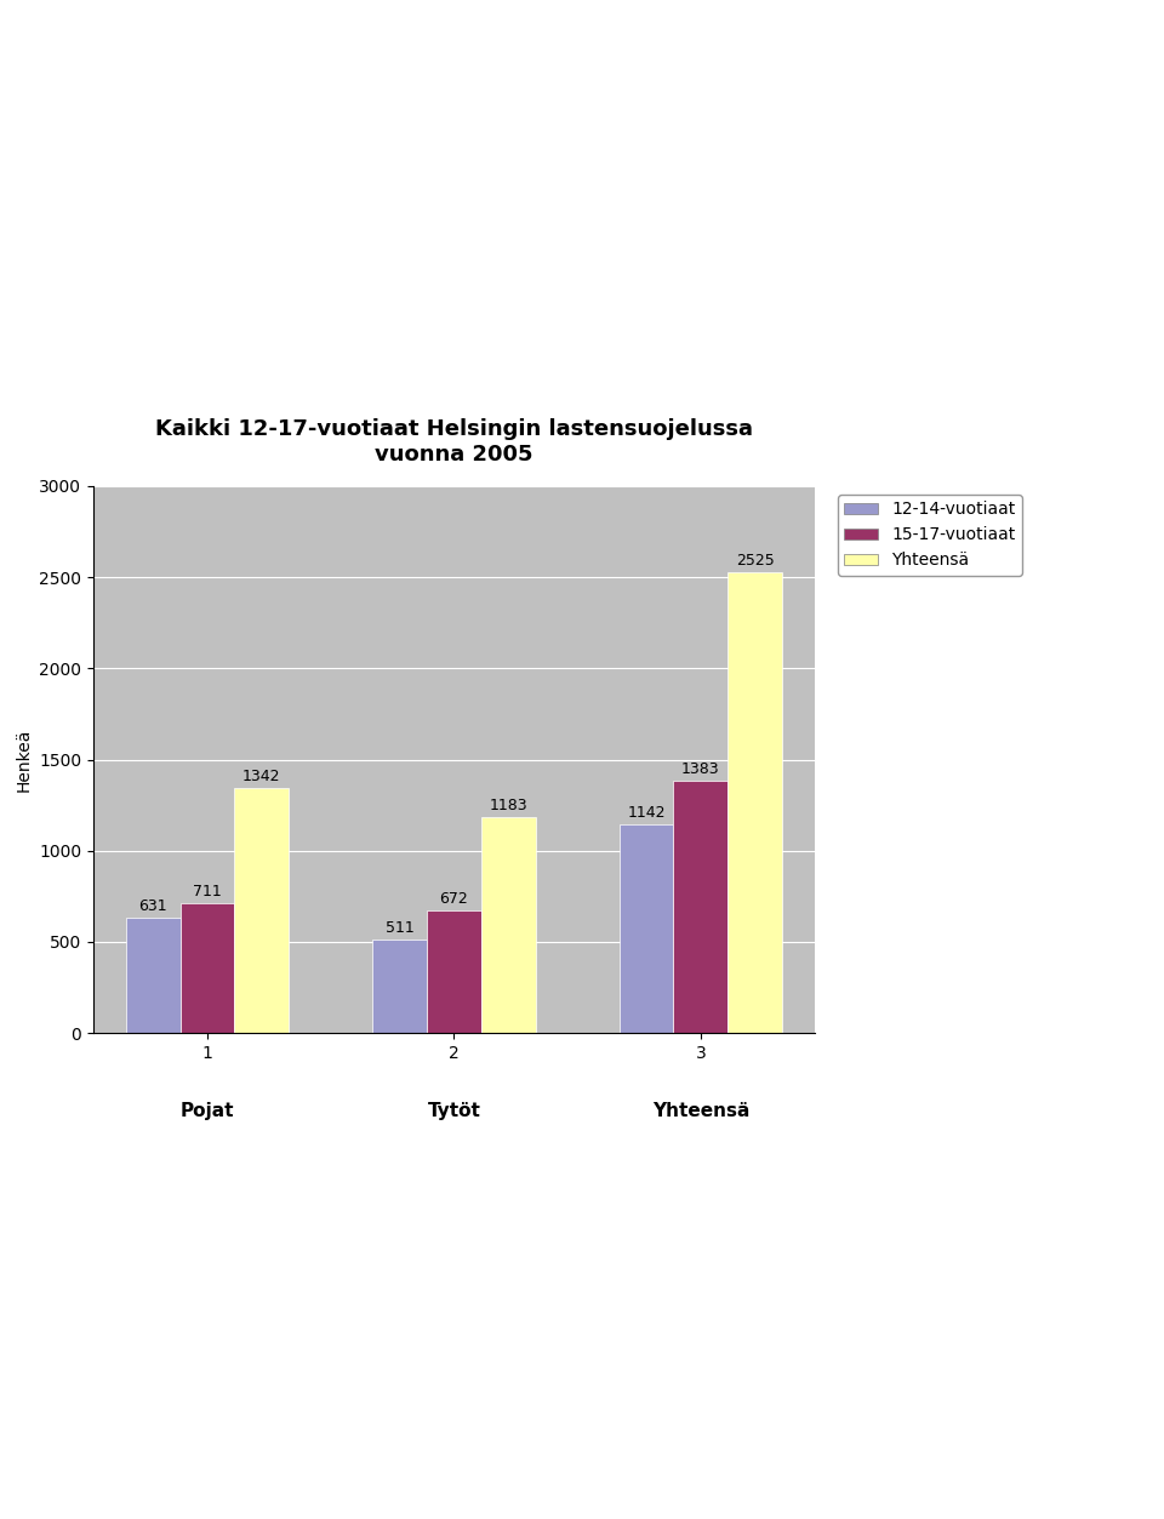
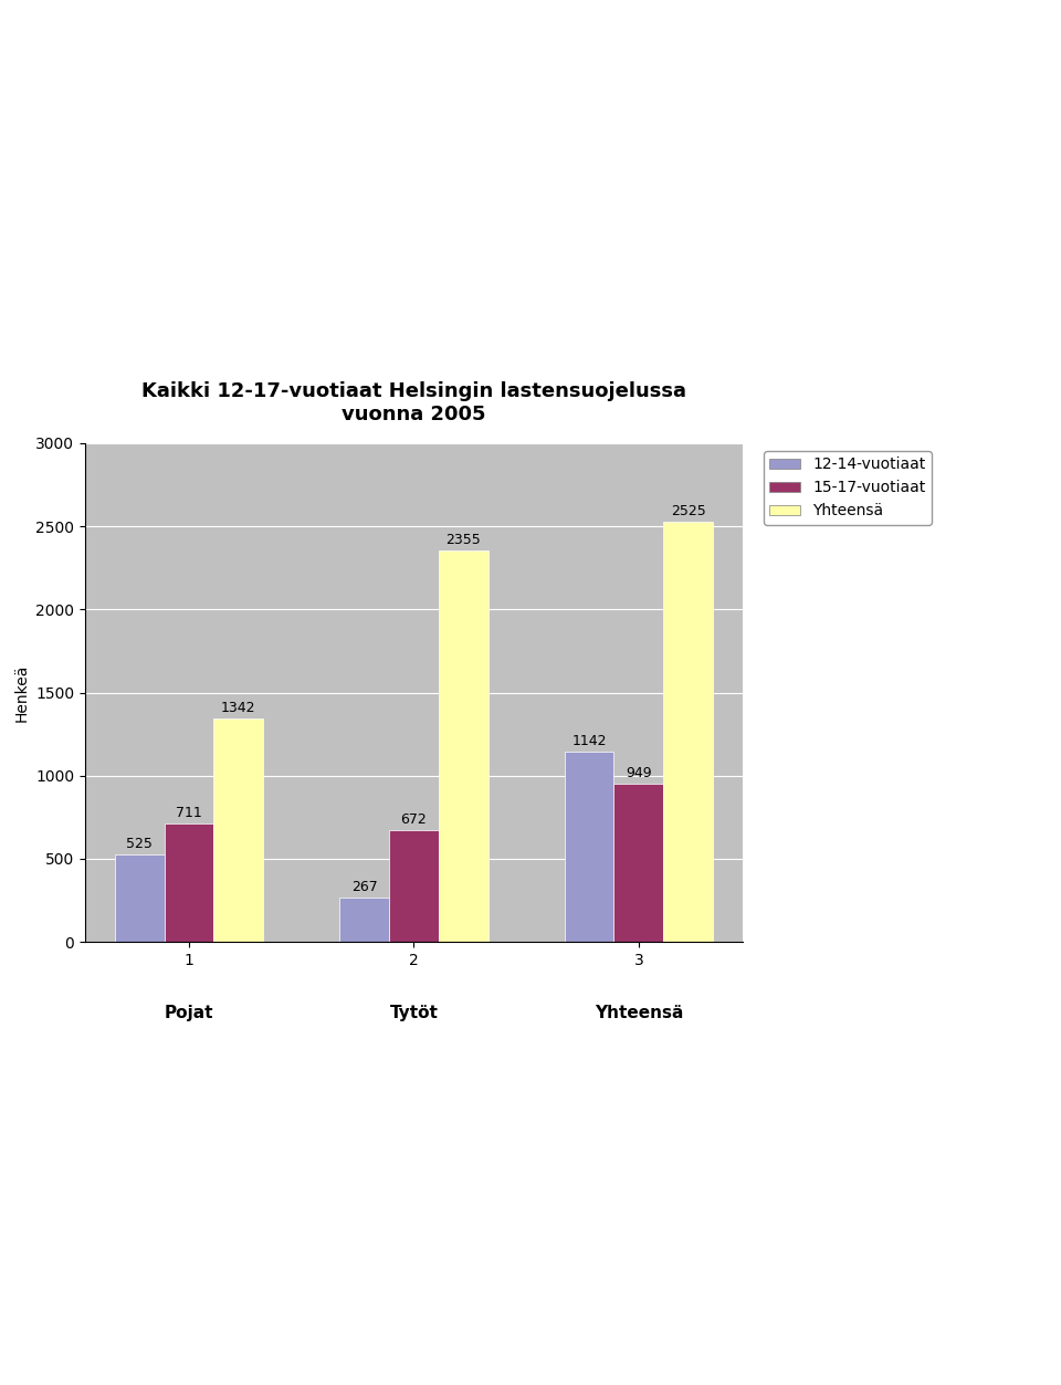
12-14-vuotiaat/1: 631 -> 525
12-14-vuotiaat/2: 511 -> 267
Yhteensä/2: 1183 -> 2355
15-17-vuotiaat/3: 1383 -> 949
